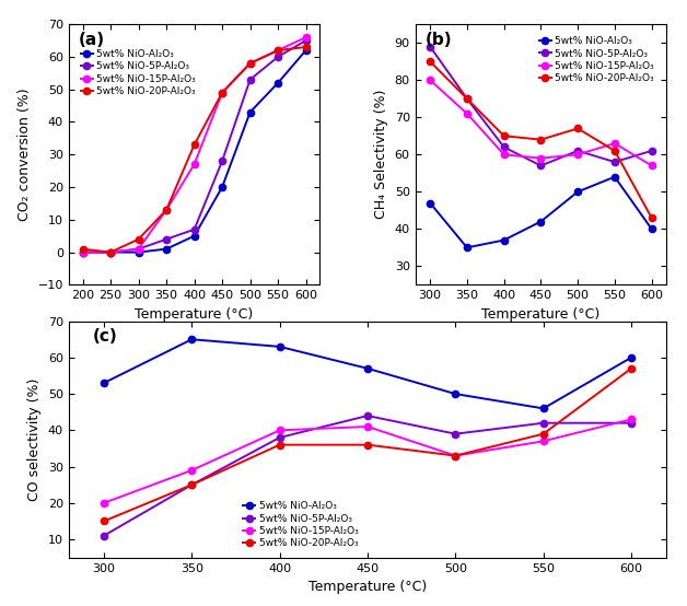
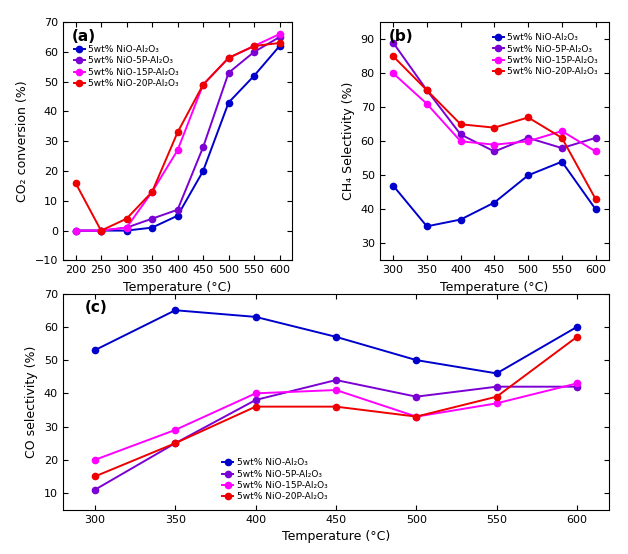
5wt% NiO-20P-Al₂O₃/200: 1 -> 16
